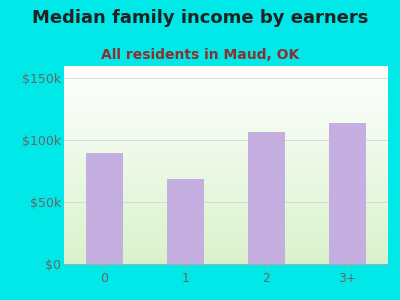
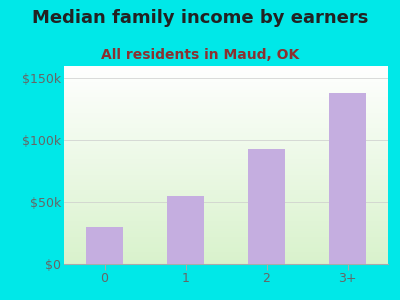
0: $90k -> $30k
1: $69k -> $55k
2: $107k -> $93k
3+: $114k -> $138k
